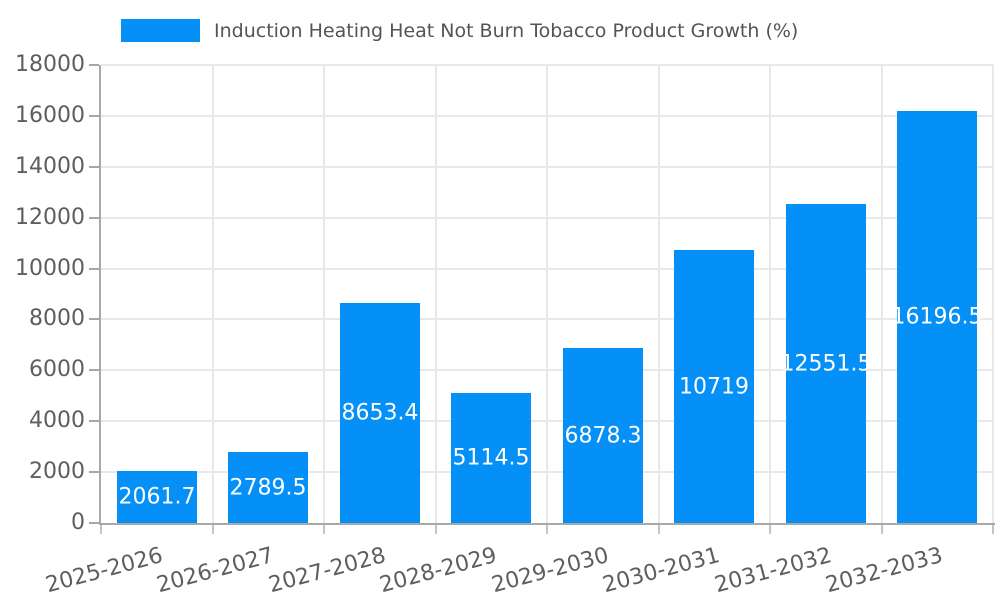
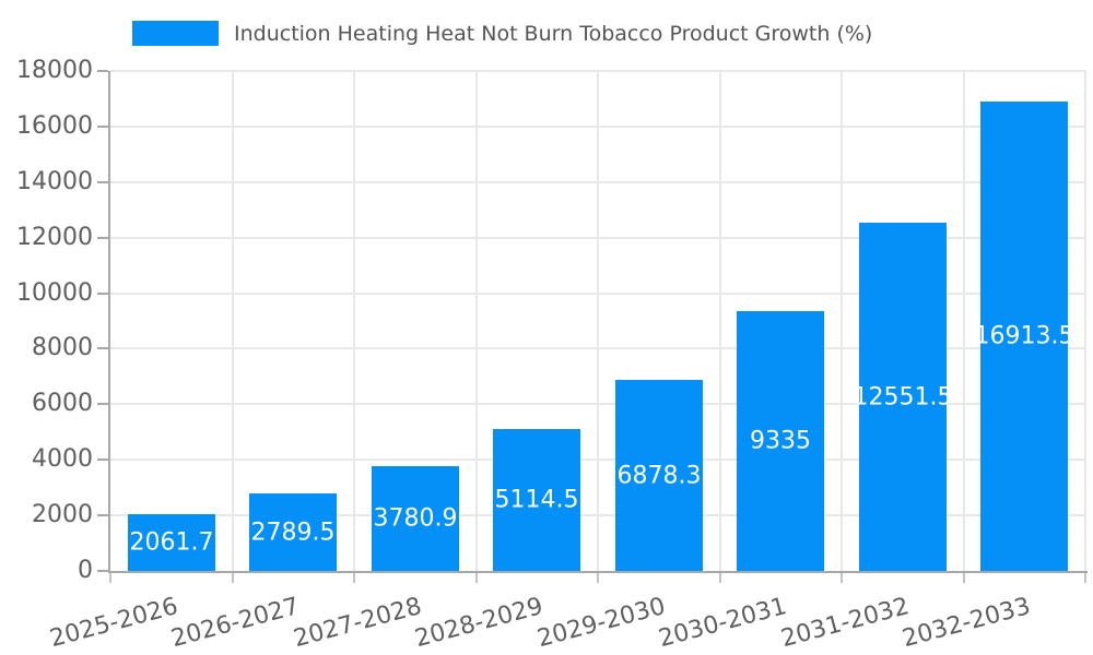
2027-2028: 8653.4 -> 3780.9
2030-2031: 10719 -> 9335
2032-2033: 16196.5 -> 16913.5
